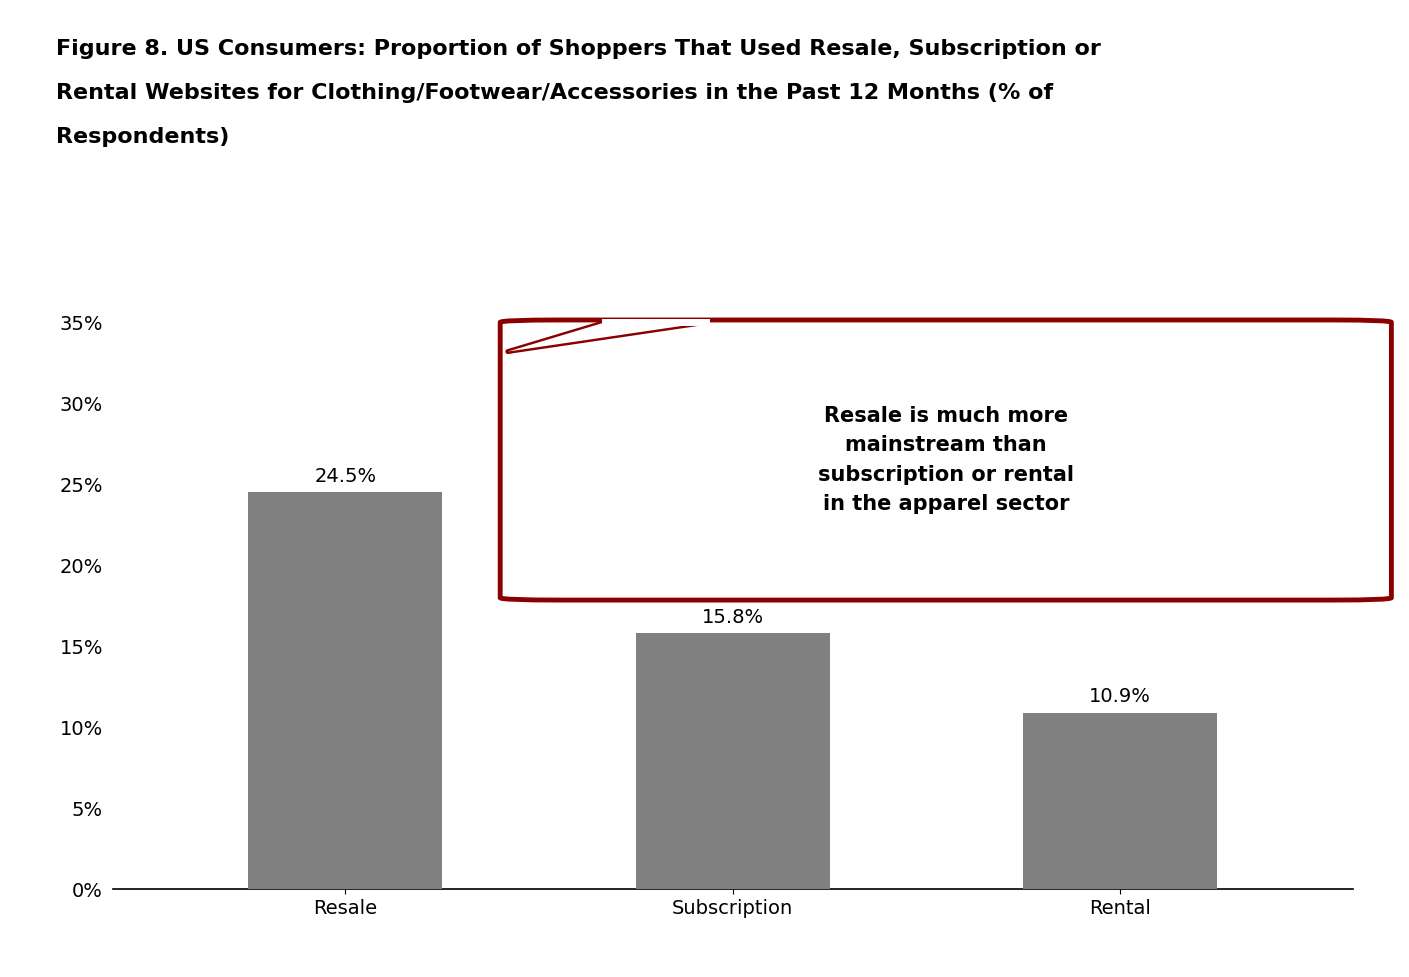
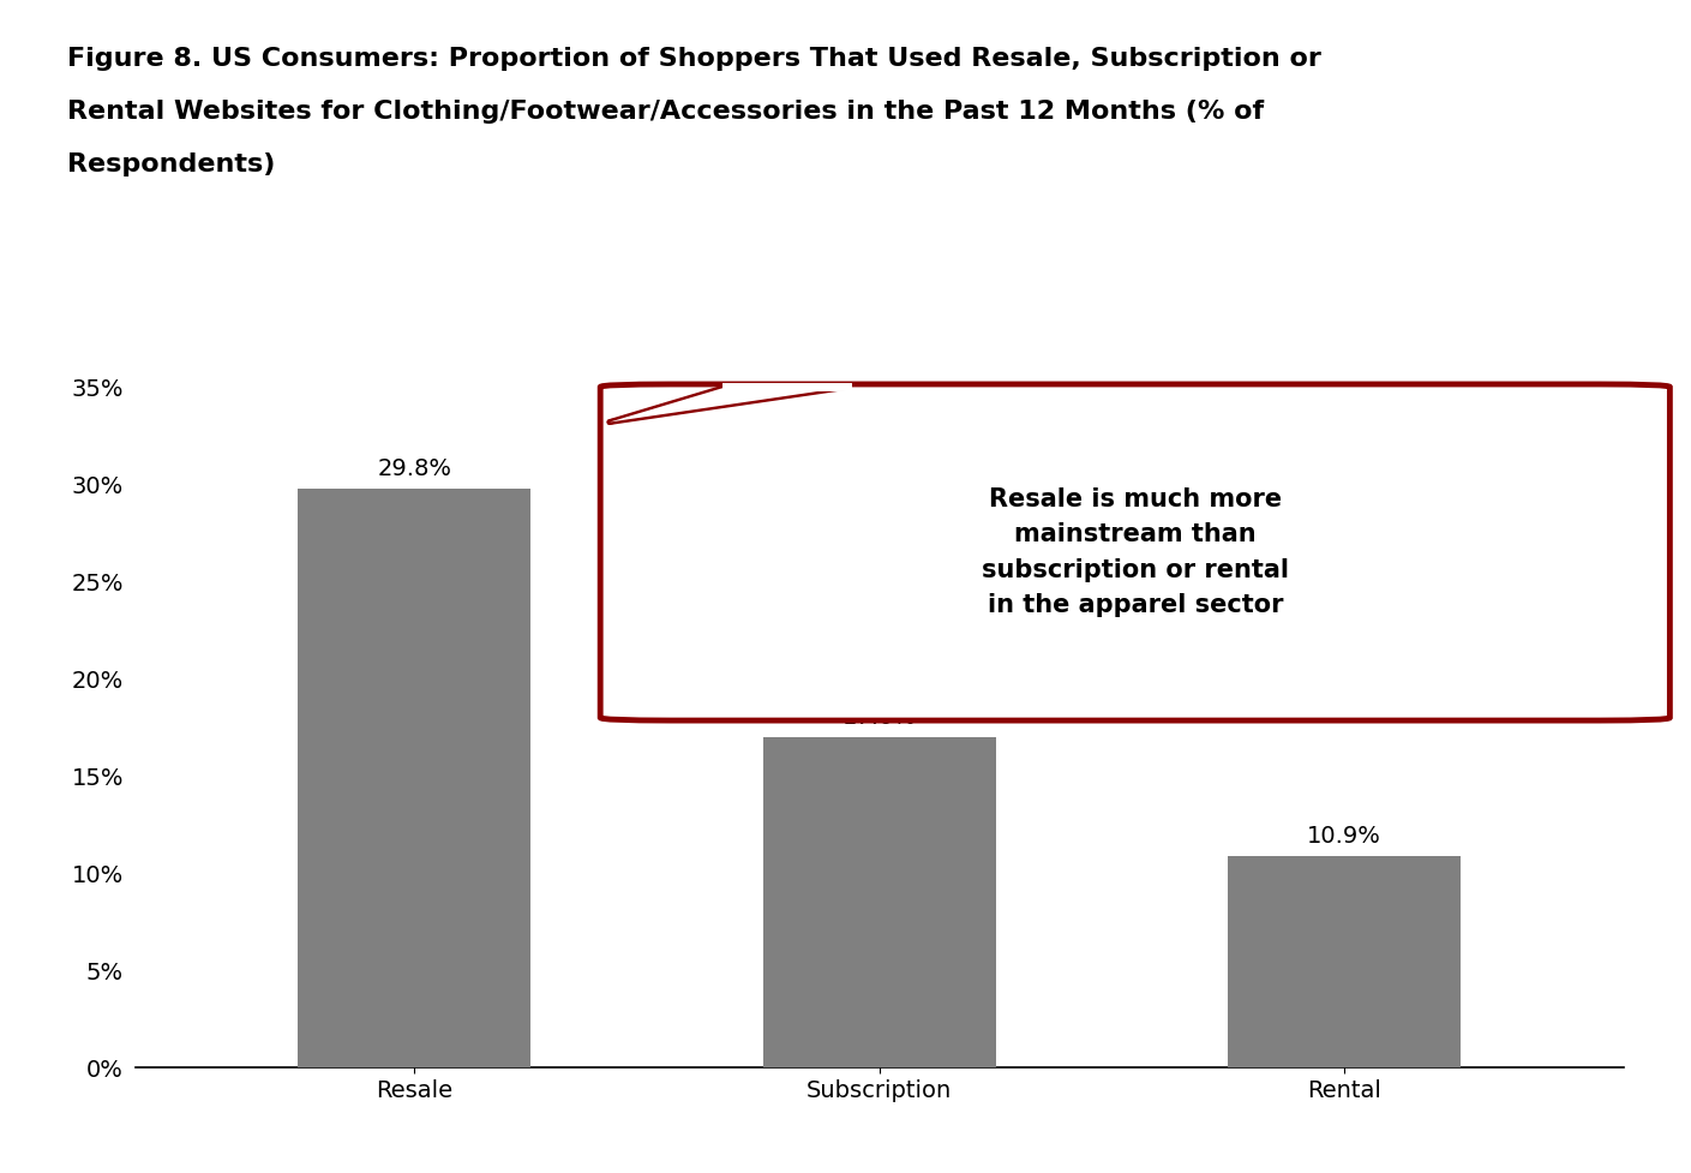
Resale: 24.5% -> 29.8%
Subscription: 15.8% -> 17.0%
